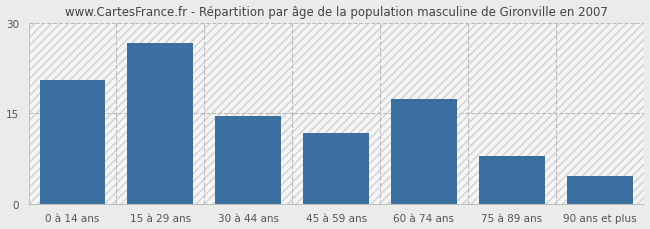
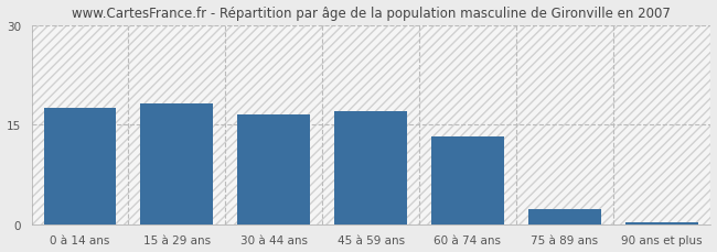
0 à 14 ans: 20.6 -> 17.5
15 à 29 ans: 26.6 -> 18.2
30 à 44 ans: 14.6 -> 16.5
45 à 59 ans: 11.8 -> 17.0
60 à 74 ans: 17.4 -> 13.2
75 à 89 ans: 8.0 -> 2.2
90 ans et plus: 4.6 -> 0.3
